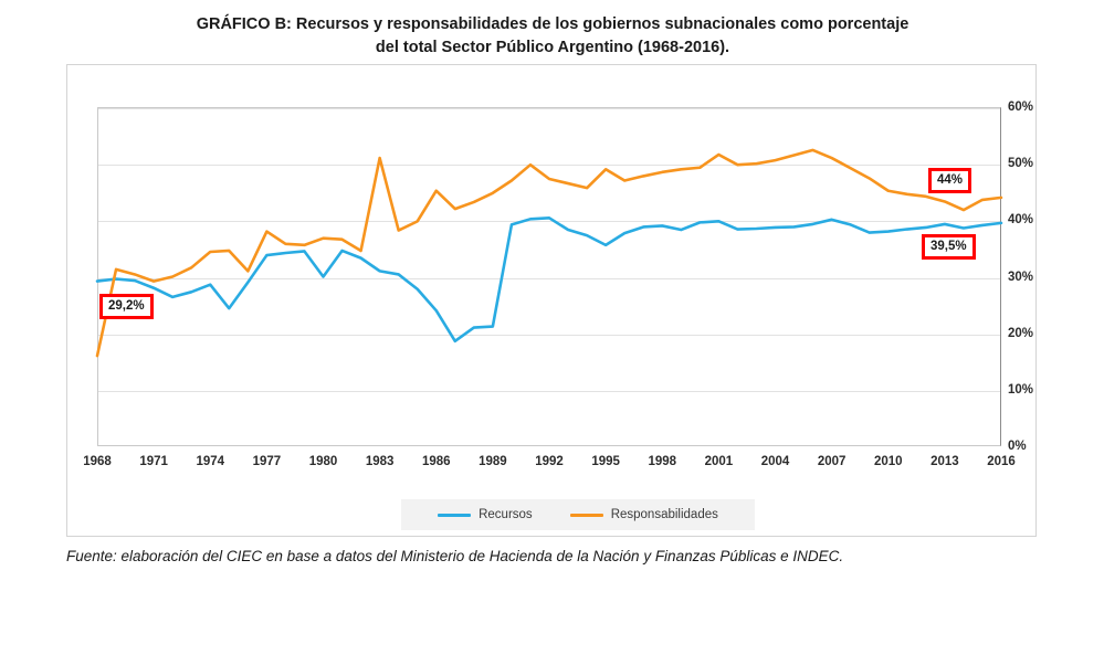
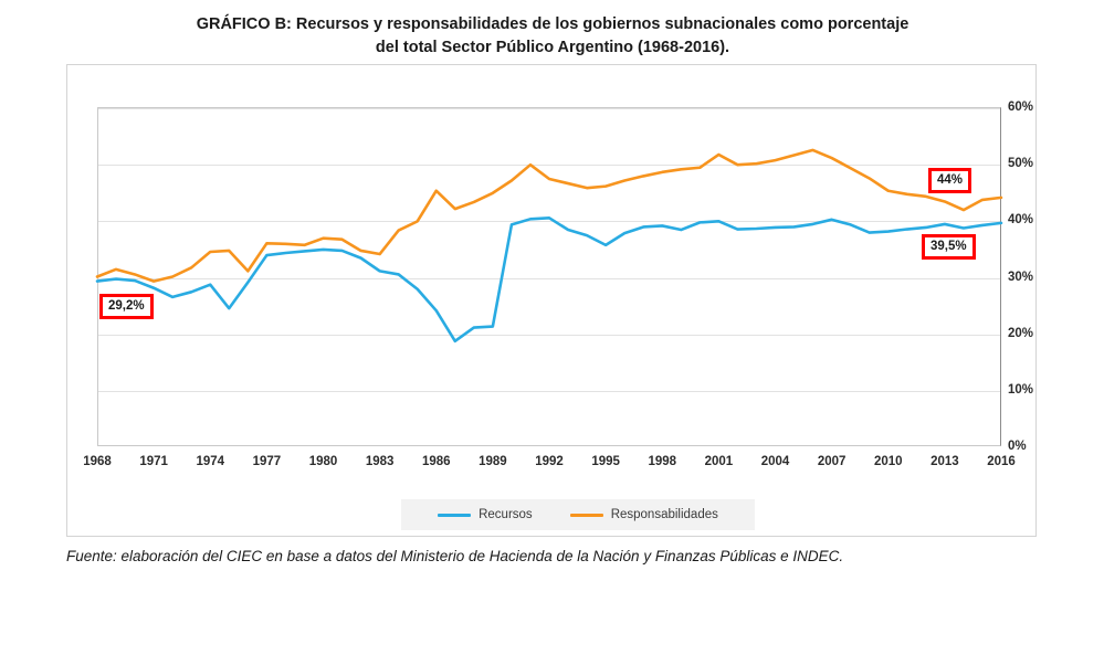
Responsabilidades/1968: 16% -> 30%
Responsabilidades/1977: 38% -> 36%
Recursos/1980: 30% -> 35%
Responsabilidades/1983: 51% -> 34%
Responsabilidades/1995: 49% -> 46%
